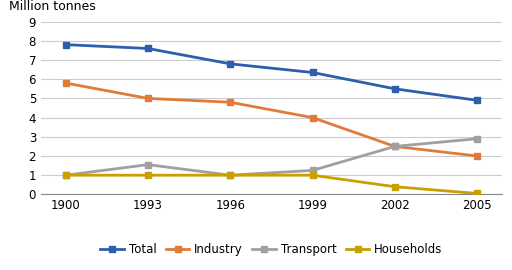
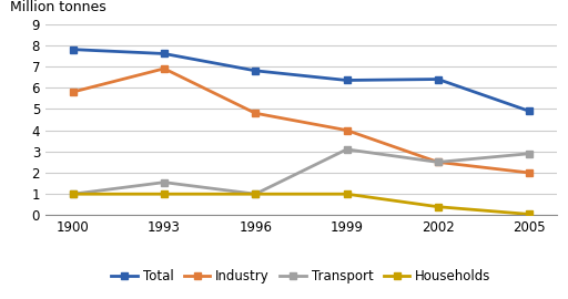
Industry/1993: 5.0 -> 6.9
Transport/1999: 1.2 -> 3.1
Total/2002: 5.5 -> 6.4
